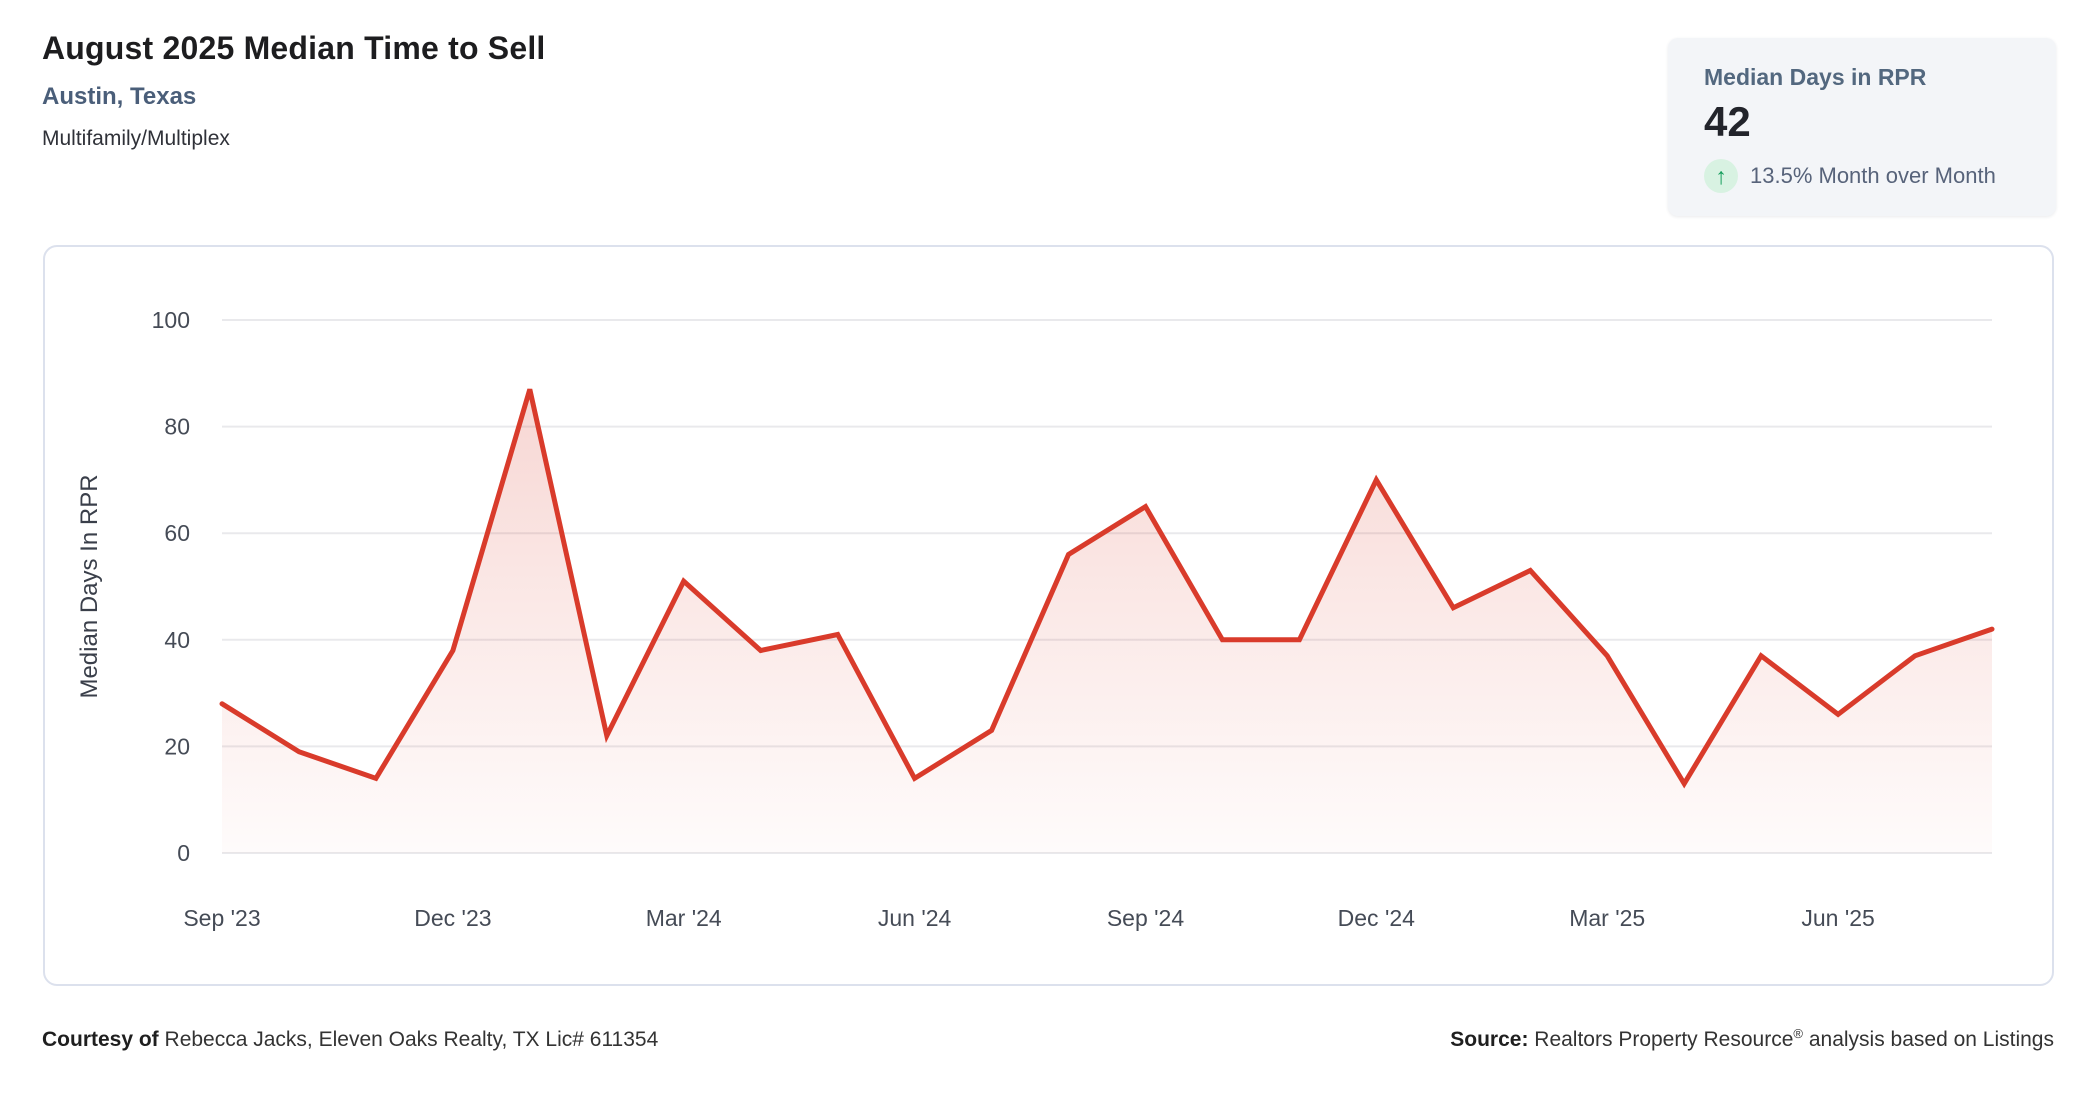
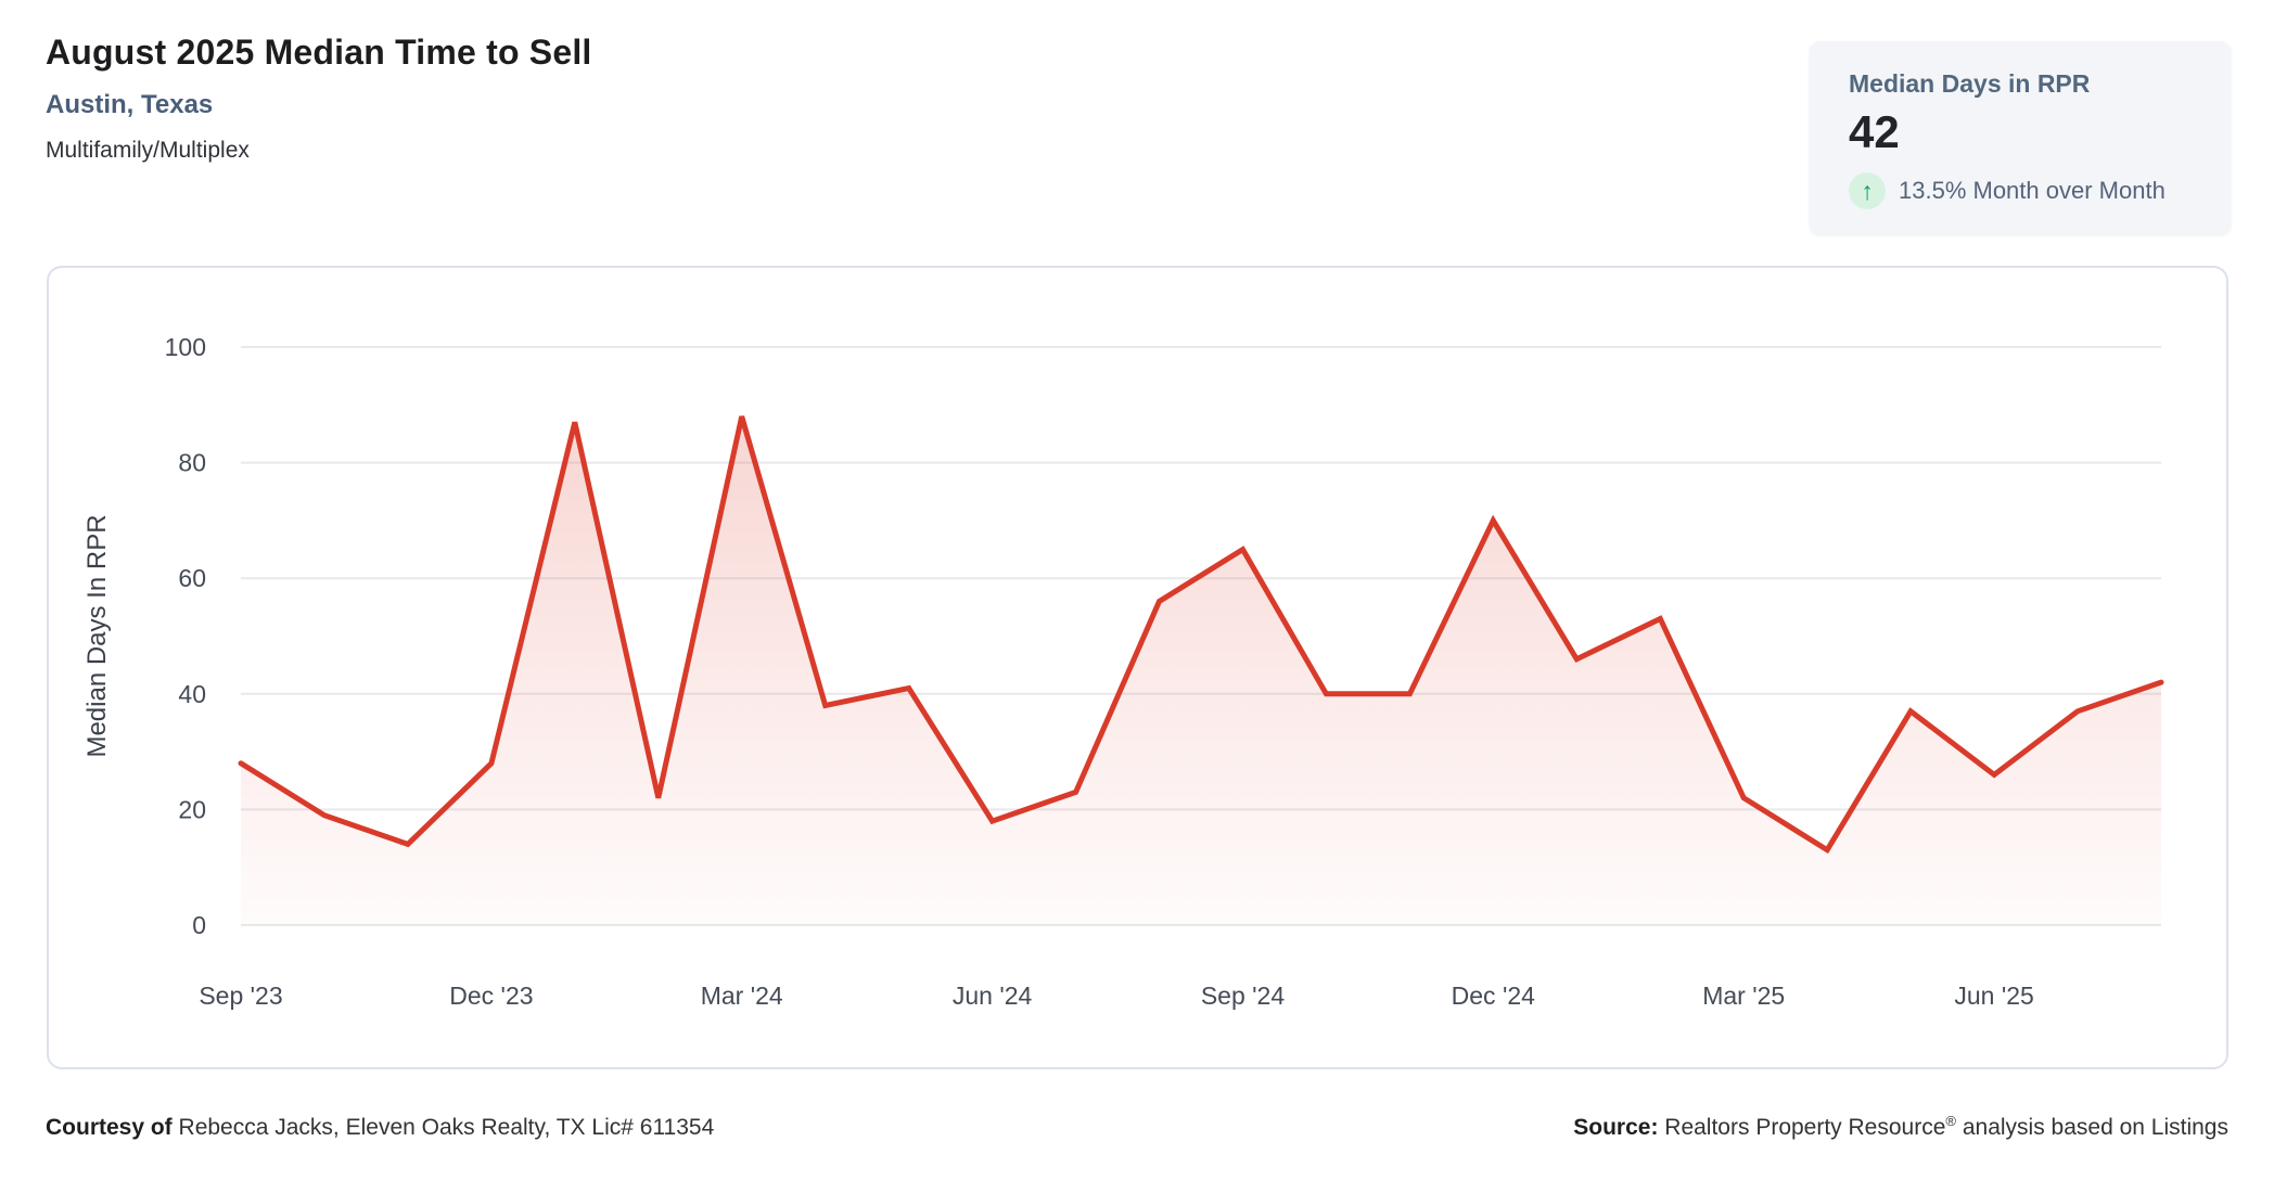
Dec '23: 38 -> 28
Mar '24: 51 -> 88
Jun '24: 14 -> 18
Mar '25: 37 -> 22
